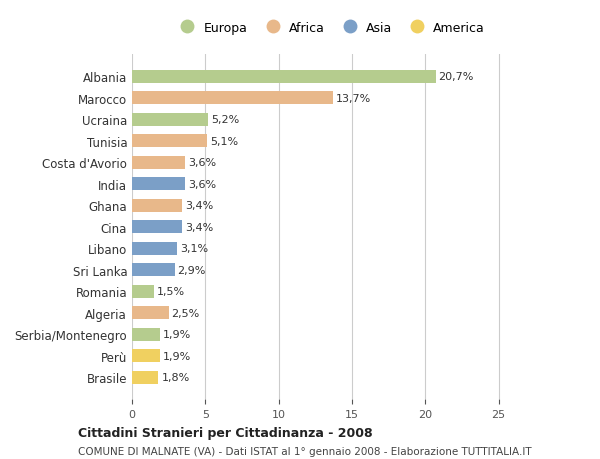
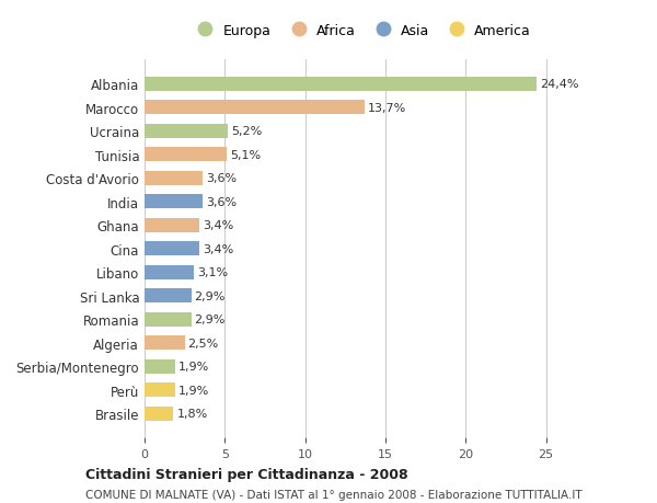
Albania: 20,7% -> 24,4%
Romania: 1,5% -> 2,9%
